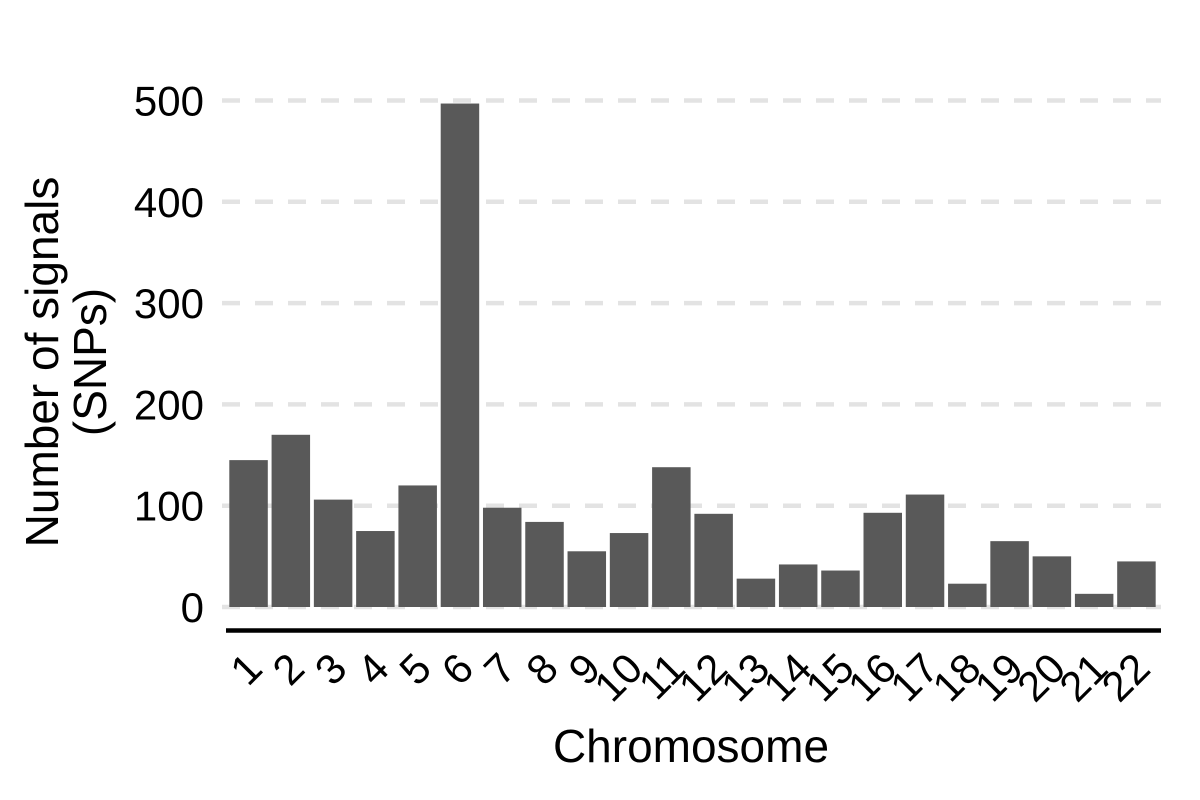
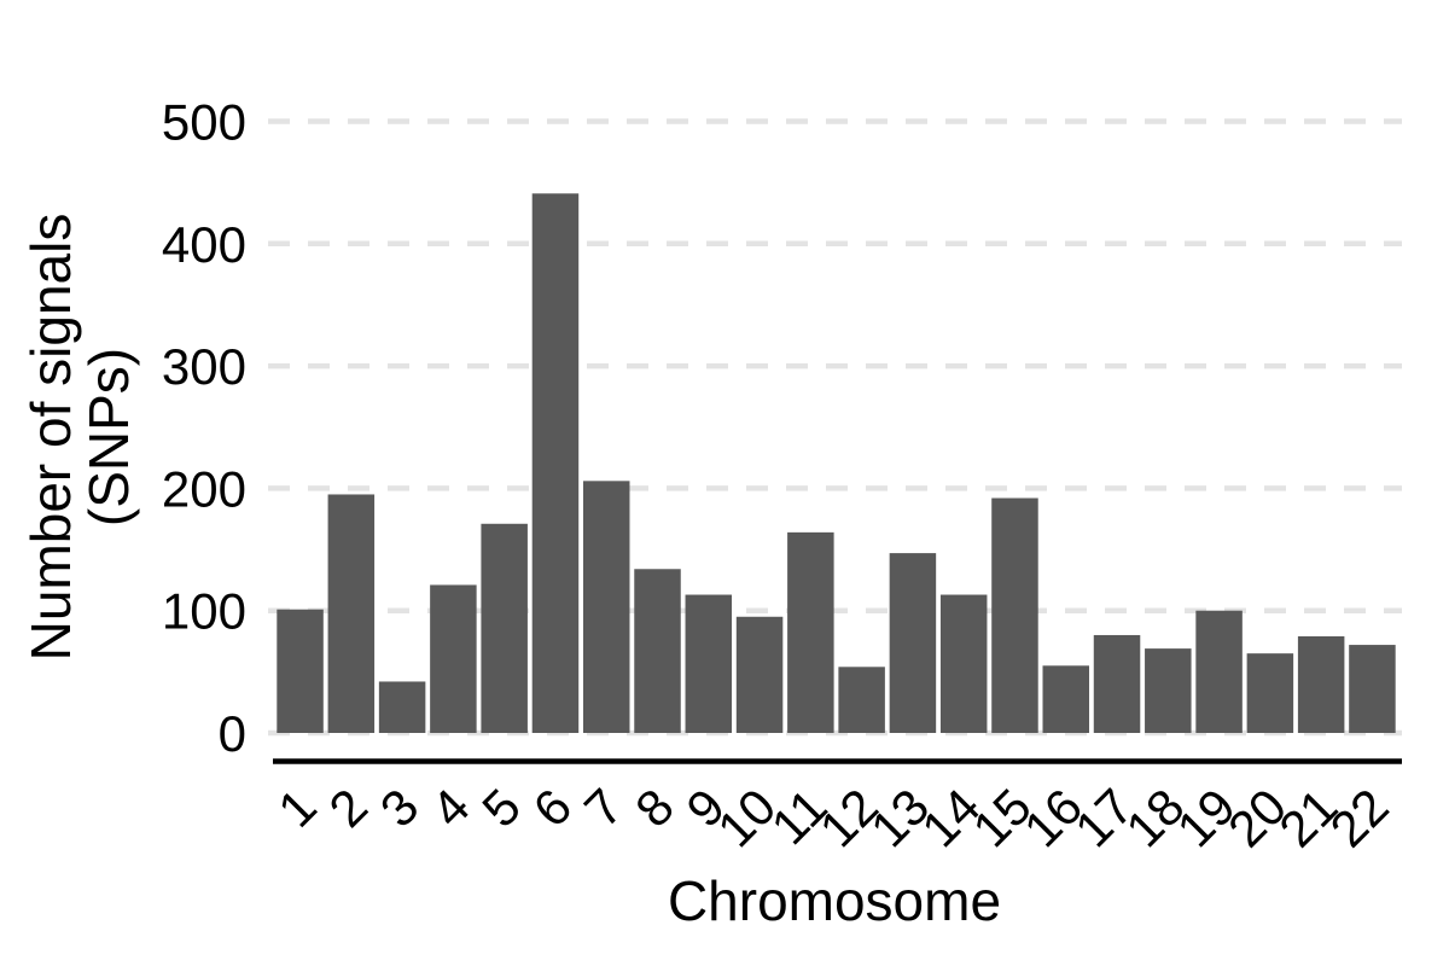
1: 145 -> 101
2: 170 -> 195
3: 106 -> 42
4: 75 -> 121
5: 120 -> 171
6: 497 -> 441
7: 98 -> 206
8: 84 -> 134
9: 55 -> 113
10: 73 -> 95
11: 138 -> 164
12: 92 -> 54
13: 28 -> 147
14: 42 -> 113
15: 36 -> 192
16: 93 -> 55
17: 111 -> 80
18: 23 -> 69
19: 65 -> 100
20: 50 -> 65
21: 13 -> 79
22: 45 -> 72
